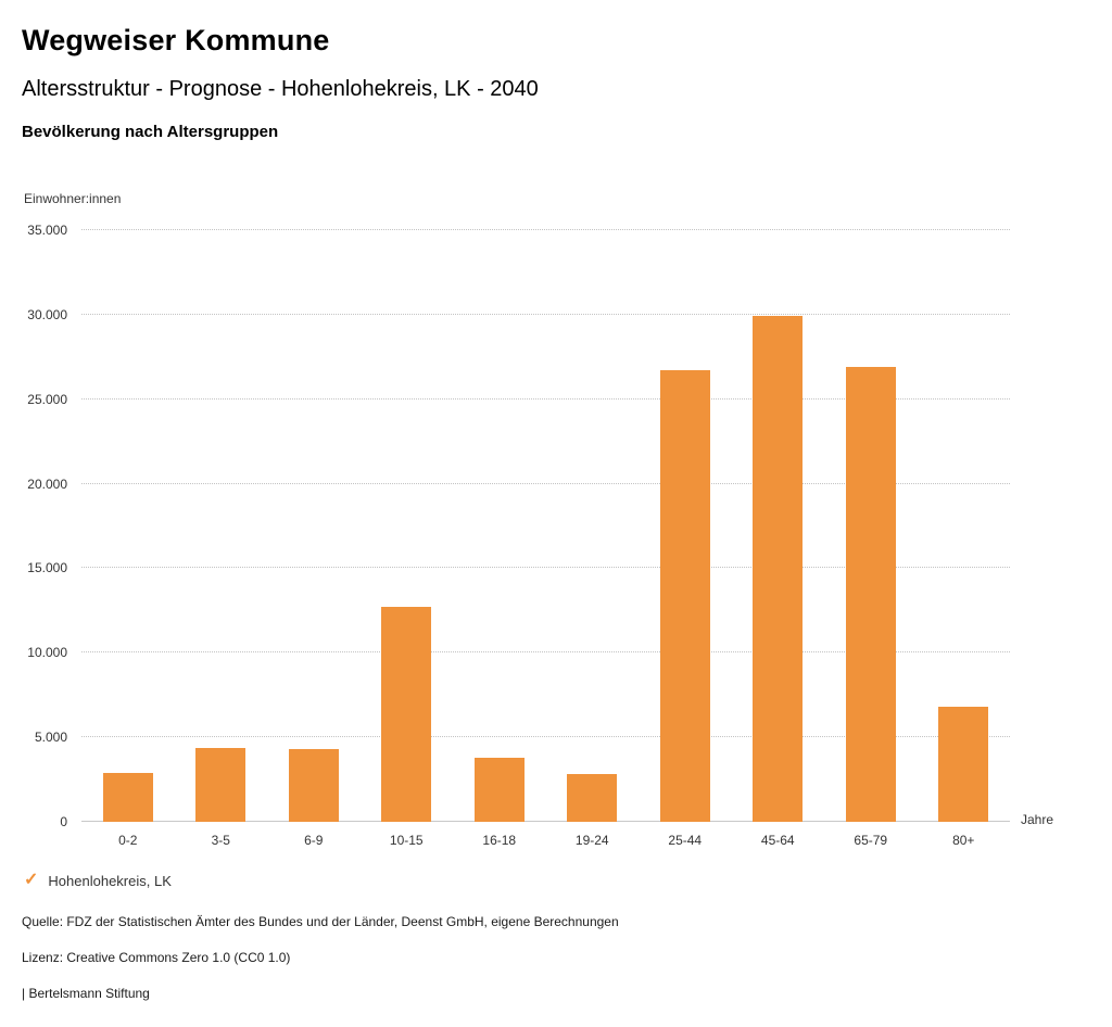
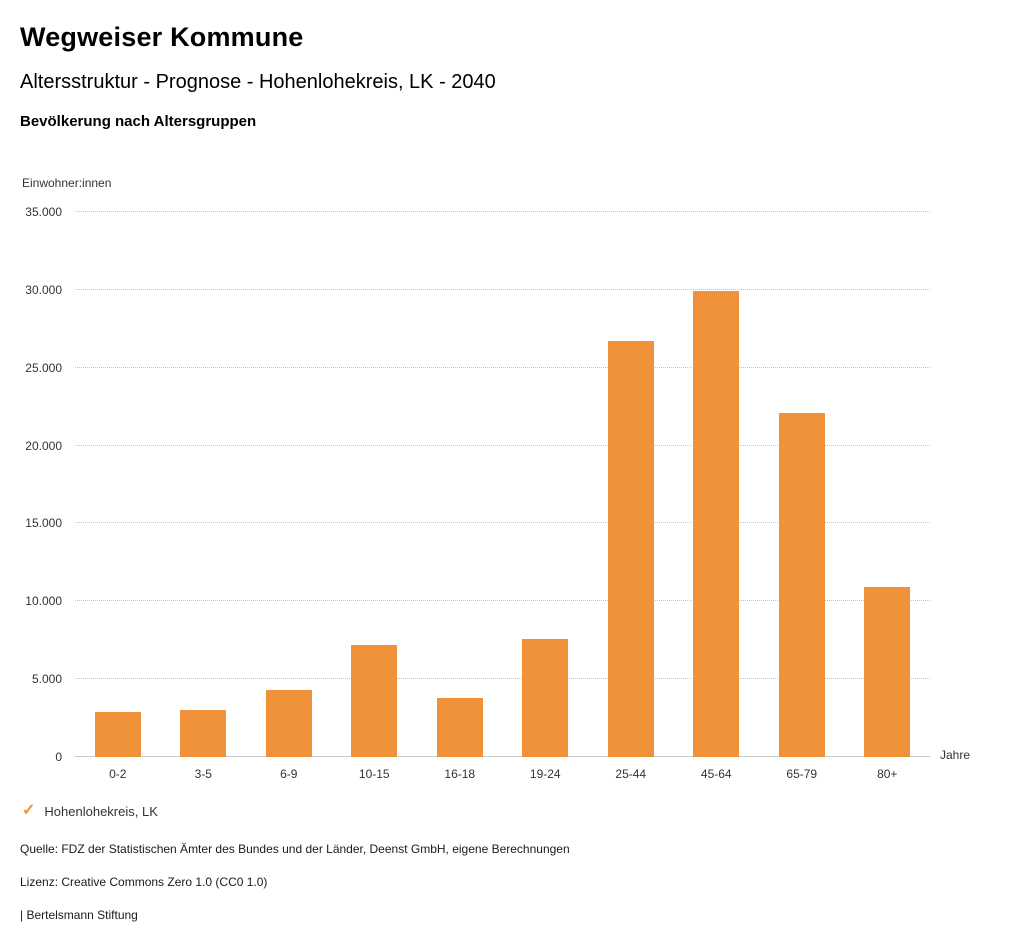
3-5: 4400 -> 3000
10-15: 12700 -> 7200
19-24: 2800 -> 7600
65-79: 26900 -> 22100
80+: 6800 -> 10900
